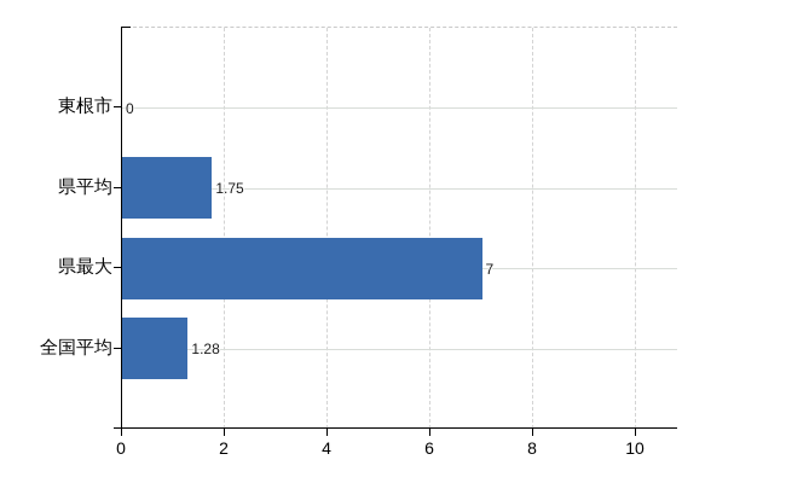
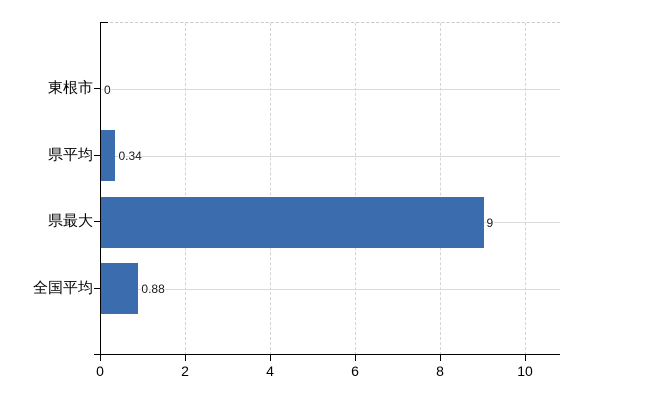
県平均: 1.75 -> 0.34
県最大: 7 -> 9
全国平均: 1.28 -> 0.88
